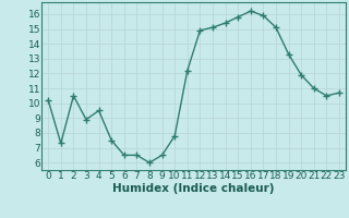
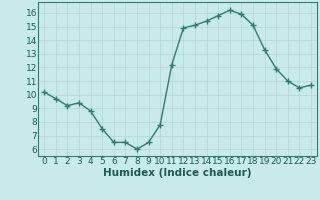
1: 7.3 -> 9.7
2: 10.5 -> 9.2
3: 8.9 -> 9.4
4: 9.5 -> 8.8
